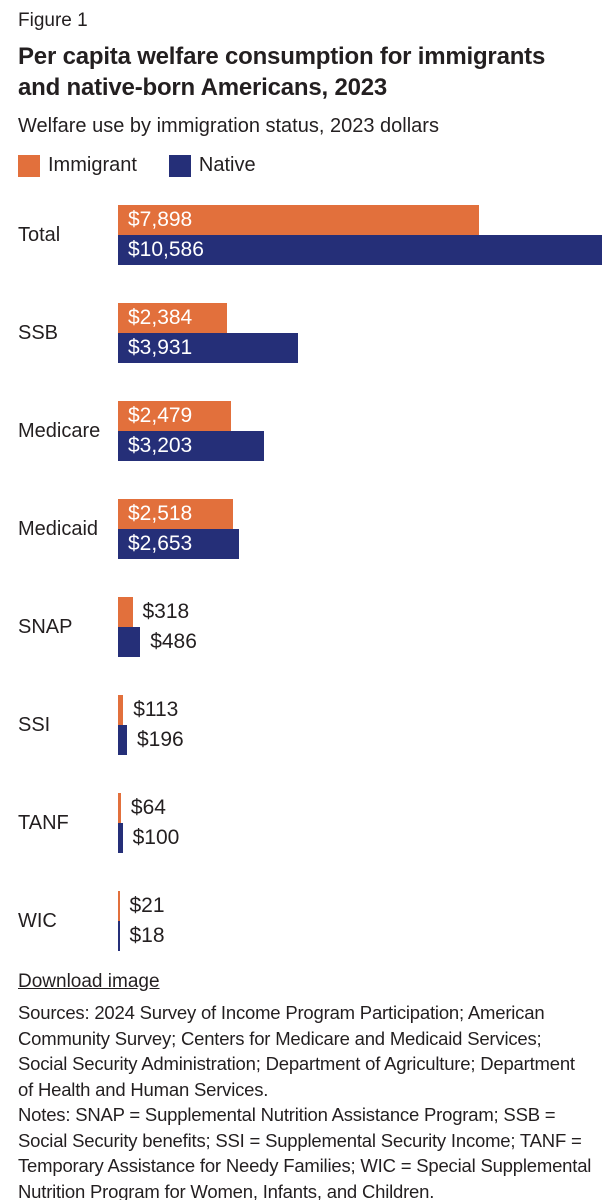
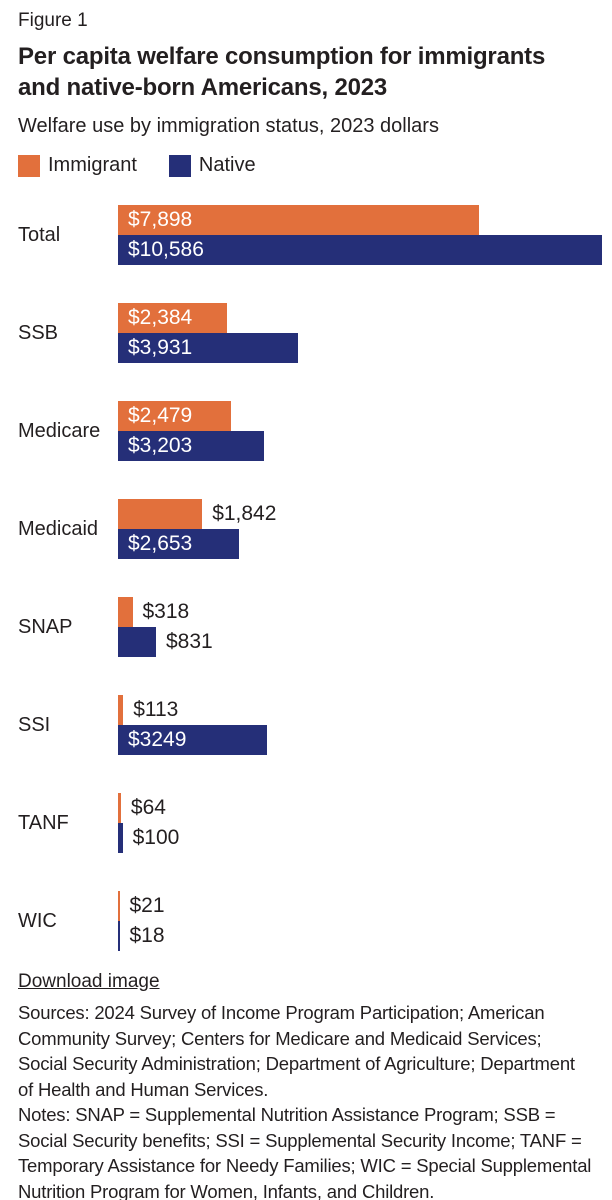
Immigrant/Medicaid: $2,518 -> $1,842
Native/SNAP: $486 -> $831
Native/SSI: $196 -> $3249
